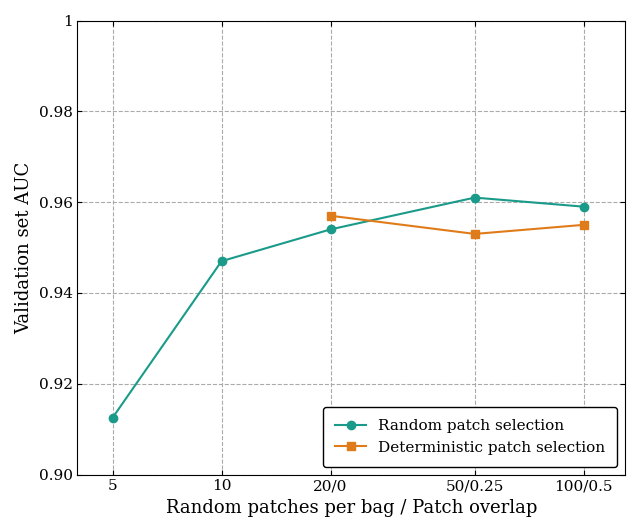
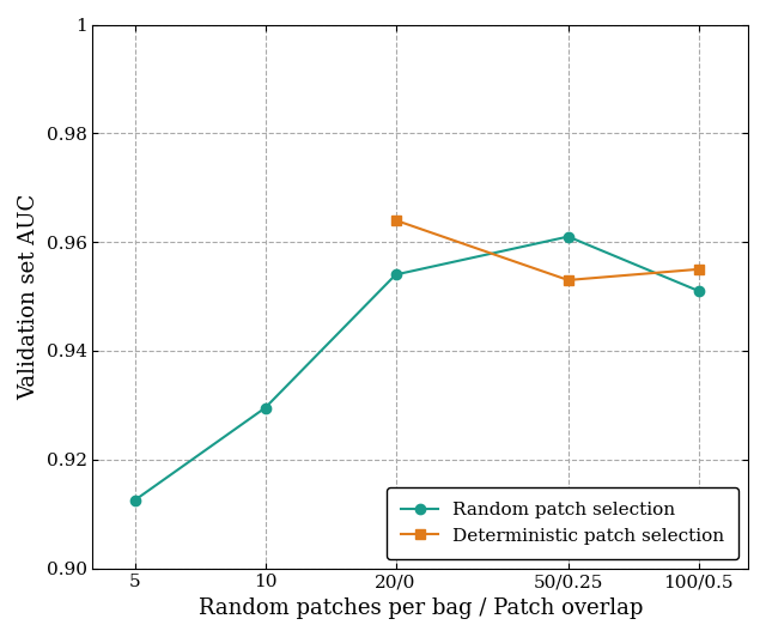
Random patch selection/10: 0.9470 -> 0.9295
Deterministic patch selection/20/0: 0.957 -> 0.964
Random patch selection/100/0.5: 0.9590 -> 0.9510
